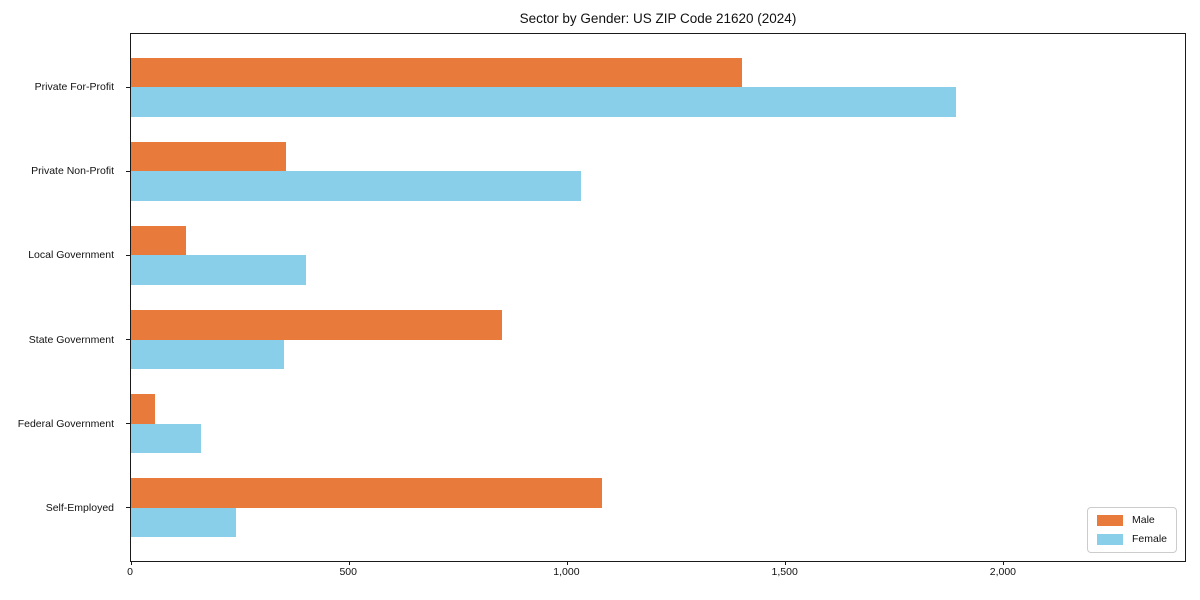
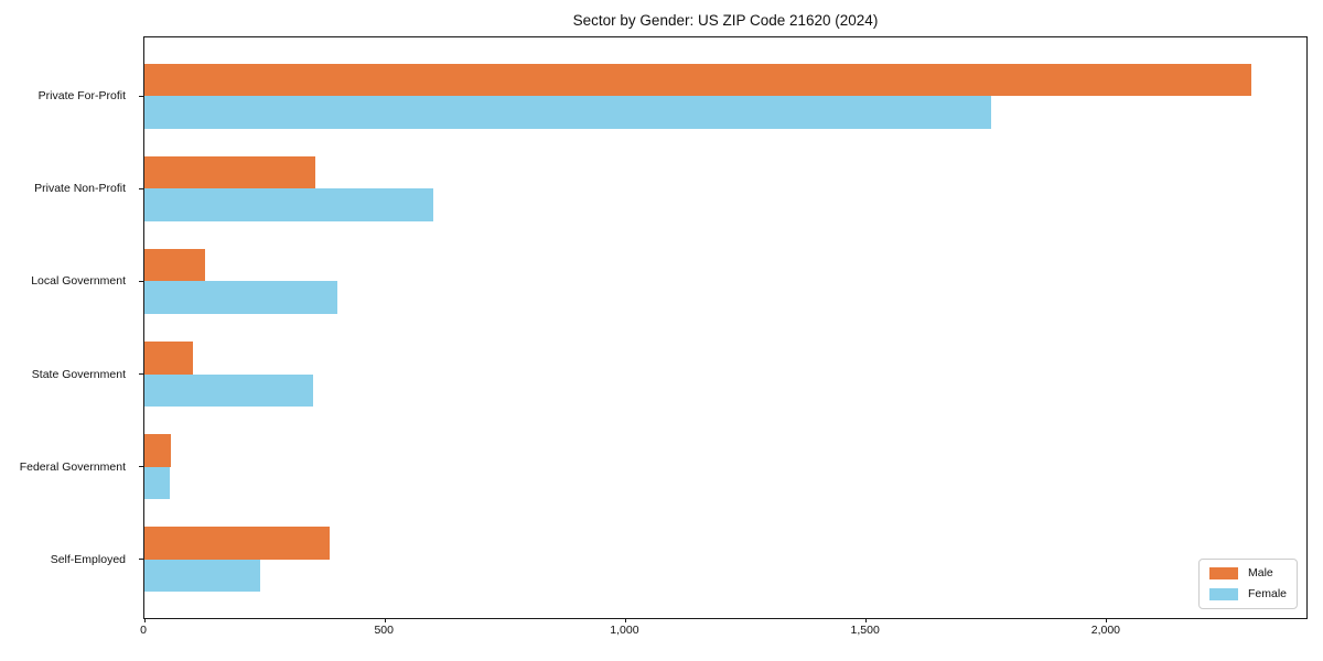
Male/Private For-Profit: 1400 -> 2300
Female/Private For-Profit: 1890 -> 1760
Female/Private Non-Profit: 1030 -> 600
Male/State Government: 850 -> 100
Female/Federal Government: 160 -> 50
Male/Self-Employed: 1080 -> 380
